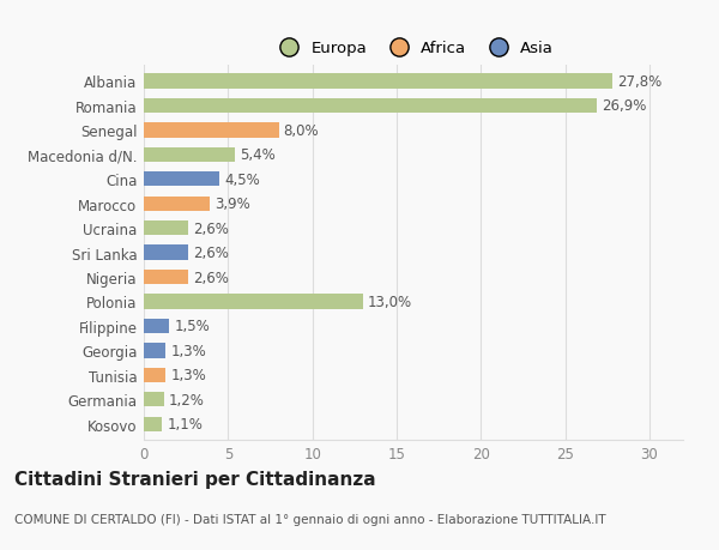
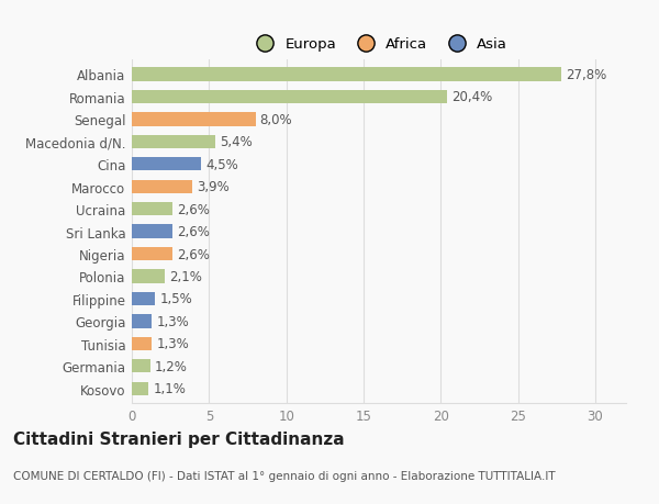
Romania: 26,9% -> 20,4%
Polonia: 13,0% -> 2,1%
